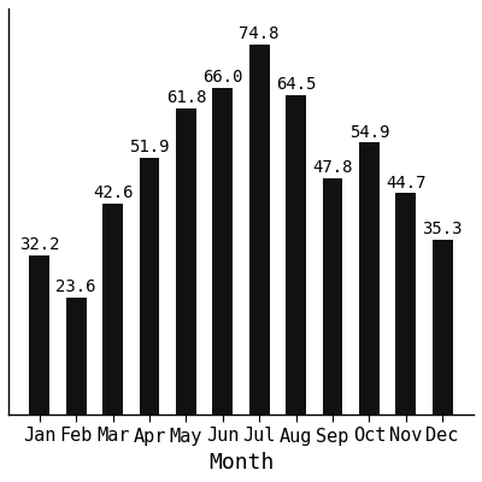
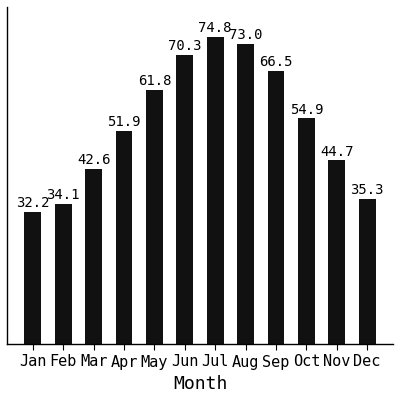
Feb: 23.6 -> 34.1
Jun: 66.0 -> 70.3
Aug: 64.5 -> 73.0
Sep: 47.8 -> 66.5
